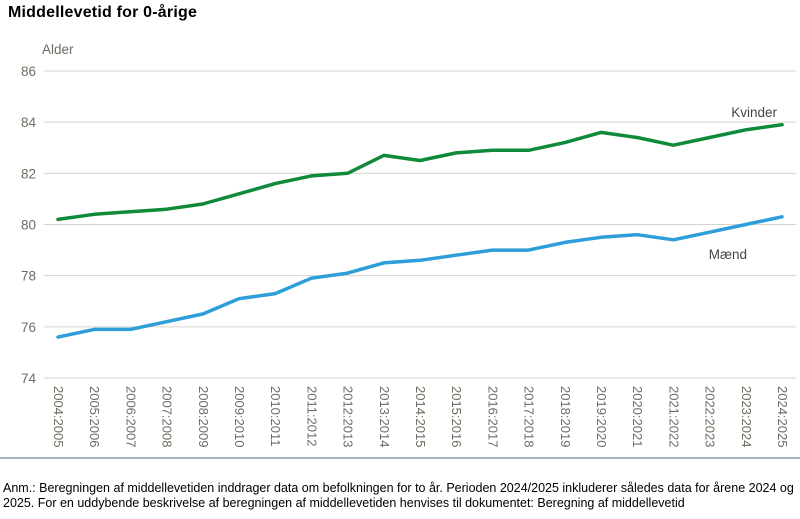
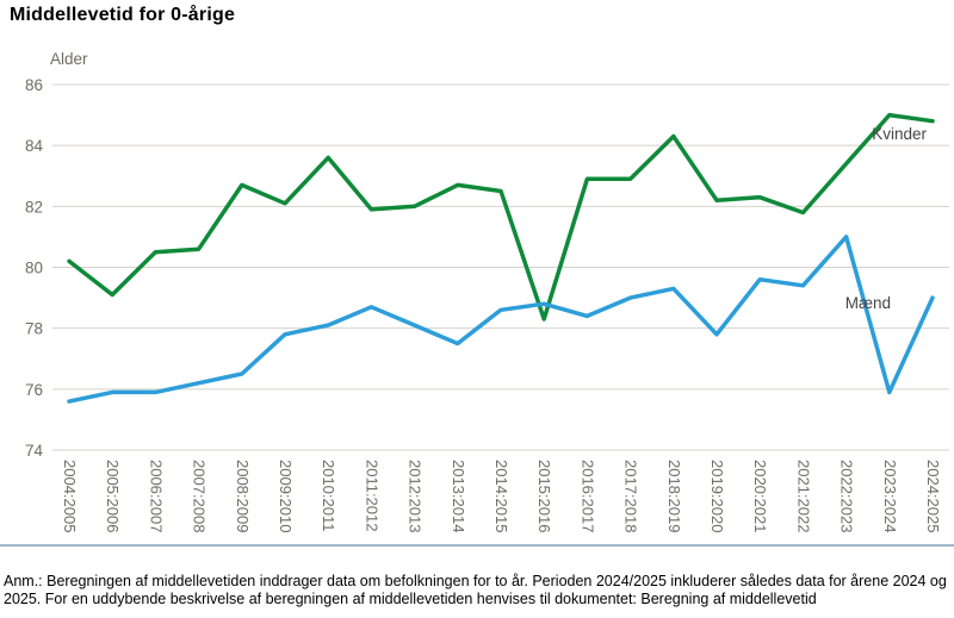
Kvinder/2005:2006: 80.4 -> 79.1
Kvinder/2008:2009: 80.8 -> 82.7
Kvinder/2009:2010: 81.2 -> 82.1
Mænd/2009:2010: 77.1 -> 77.8
Kvinder/2010:2011: 81.6 -> 83.6
Mænd/2010:2011: 77.3 -> 78.1
Mænd/2011:2012: 77.9 -> 78.7
Mænd/2013:2014: 78.5 -> 77.5
Kvinder/2015:2016: 82.8 -> 78.3
Mænd/2016:2017: 79.0 -> 78.4
Kvinder/2018:2019: 83.2 -> 84.3
Kvinder/2019:2020: 83.6 -> 82.2
Mænd/2019:2020: 79.5 -> 77.8
Kvinder/2020:2021: 83.4 -> 82.3
Kvinder/2021:2022: 83.1 -> 81.8
Mænd/2022:2023: 79.7 -> 81.0
Kvinder/2023:2024: 83.7 -> 85.0
Mænd/2023:2024: 80.0 -> 75.9
Kvinder/2024:2025: 83.9 -> 84.8
Mænd/2024:2025: 80.3 -> 79.0
